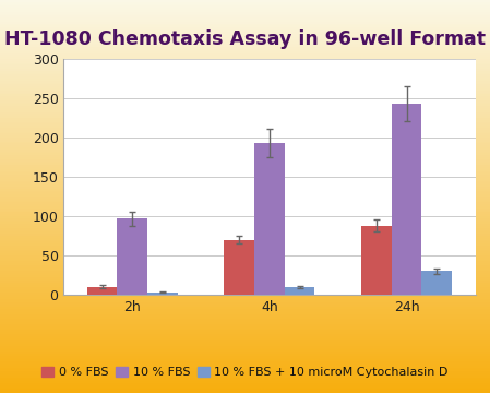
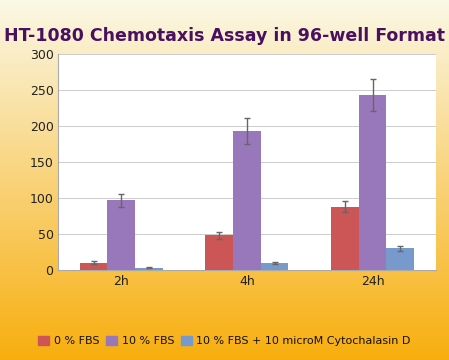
0 % FBS/4h: 70 -> 48
